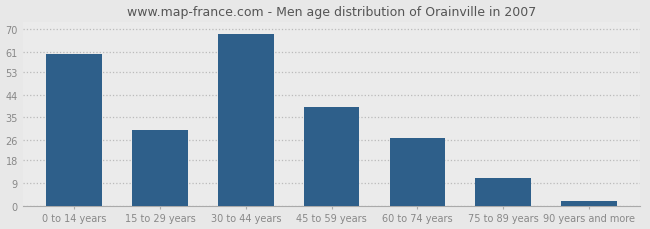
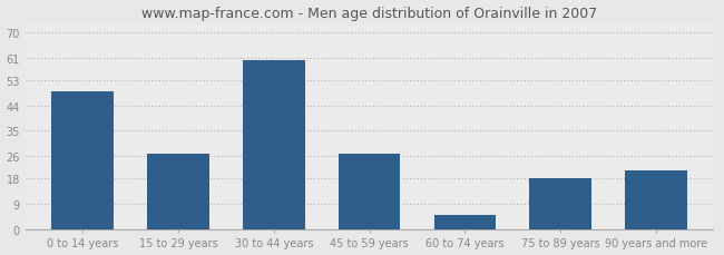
0 to 14 years: 60 -> 49
15 to 29 years: 30 -> 27
30 to 44 years: 68 -> 60
45 to 59 years: 39 -> 27
60 to 74 years: 27 -> 5
75 to 89 years: 11 -> 18
90 years and more: 2 -> 21
